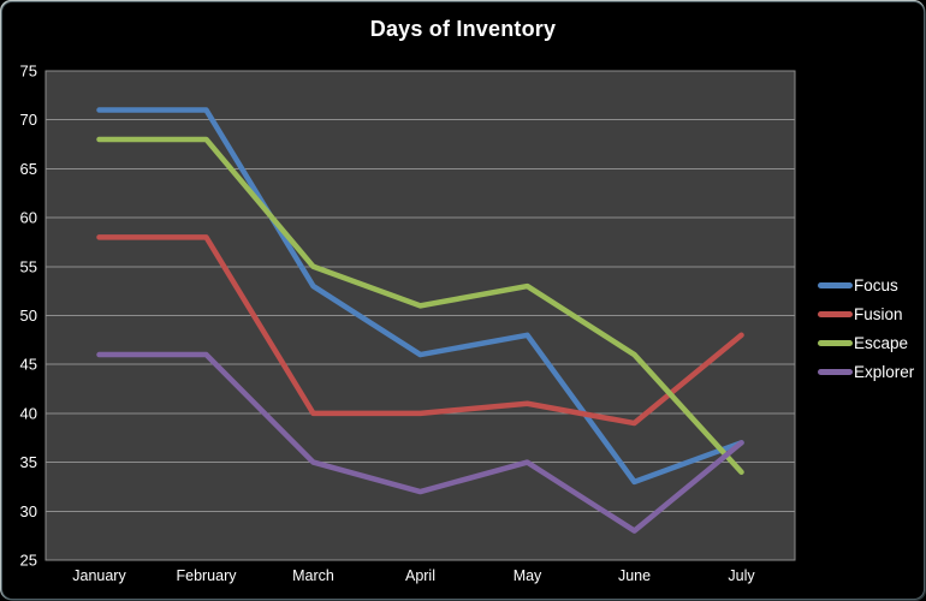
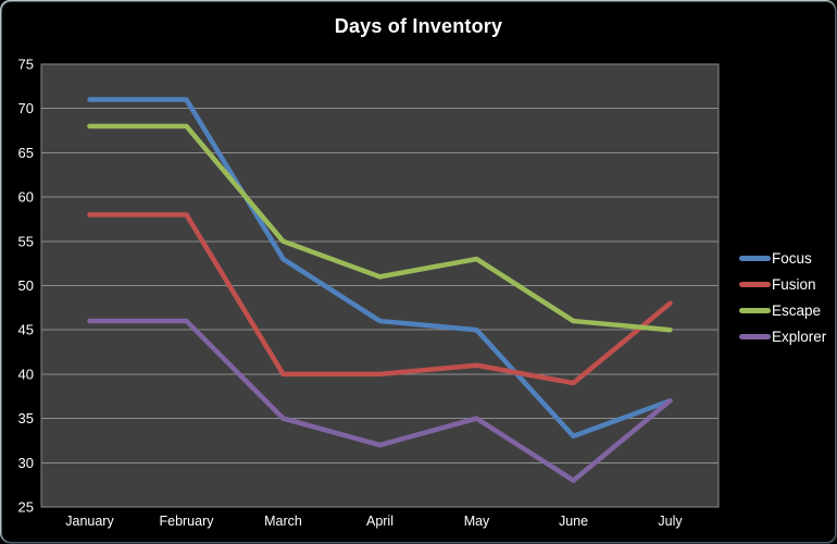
Focus/May: 48 -> 45
Escape/July: 34 -> 45
